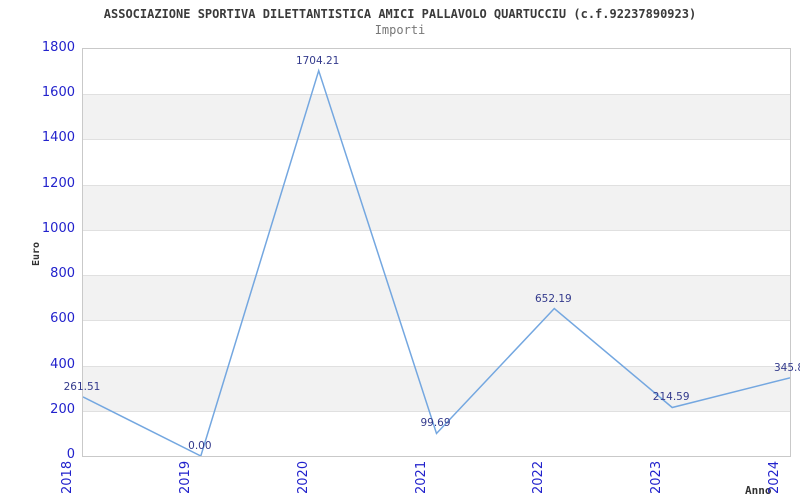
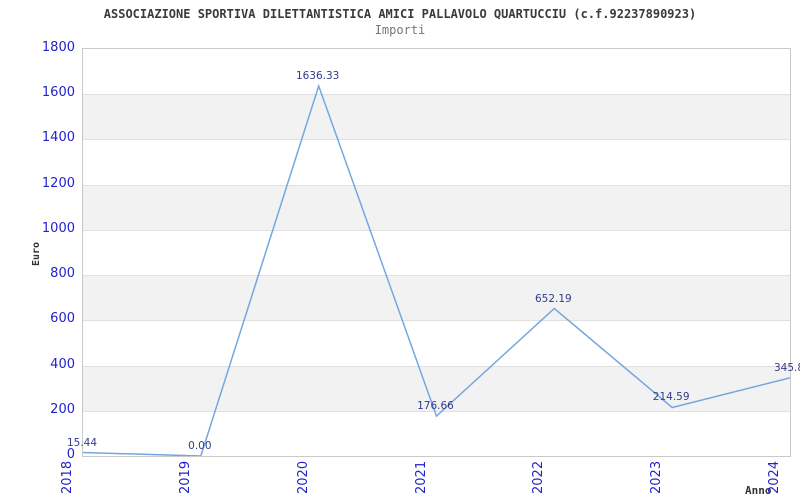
2018: 261.51 -> 15.44
2020: 1704.21 -> 1636.33
2021: 99.69 -> 176.66
